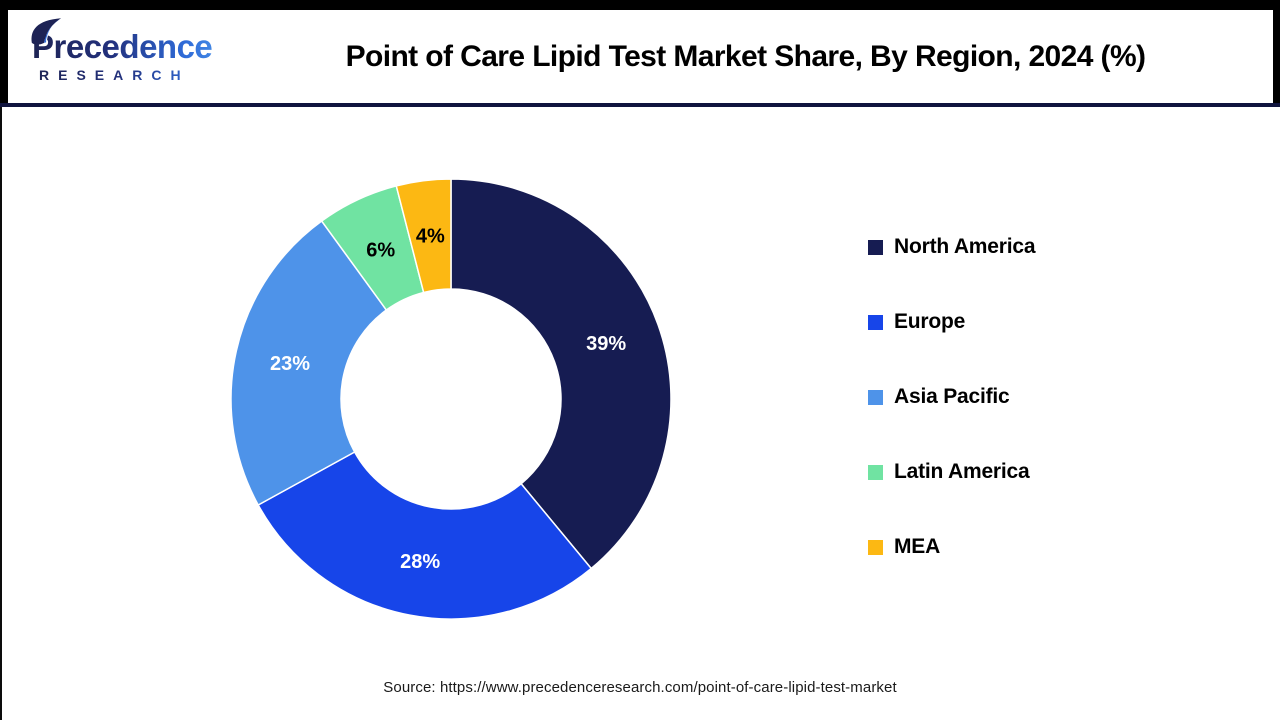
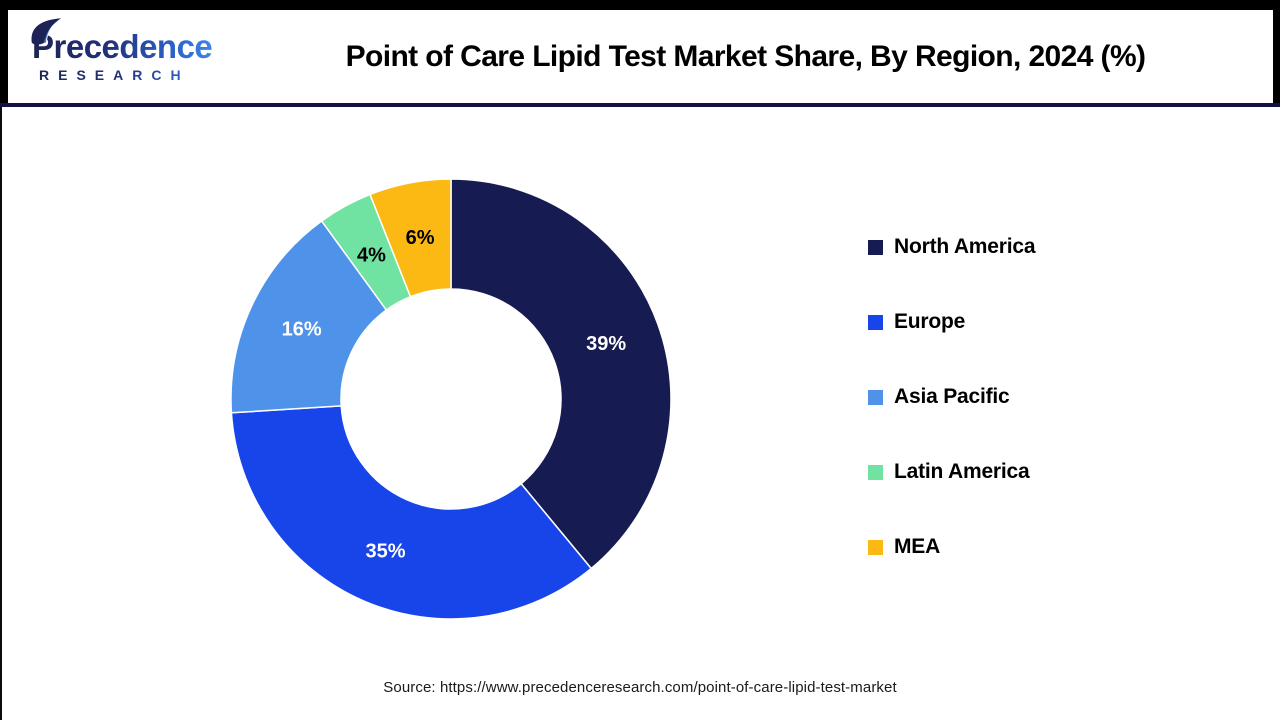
Europe: 28% -> 35%
Asia Pacific: 23% -> 16%
Latin America: 6% -> 4%
MEA: 4% -> 6%
